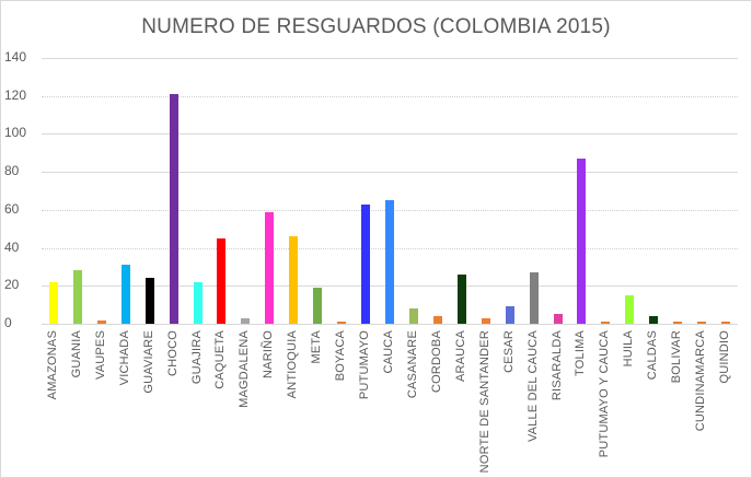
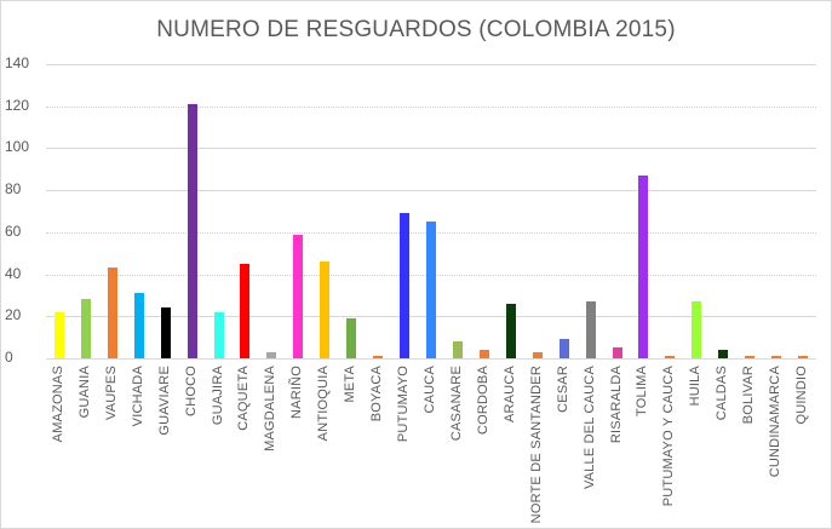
VAUPES: 2 -> 43
PUTUMAYO: 63 -> 69
HUILA: 15 -> 27
